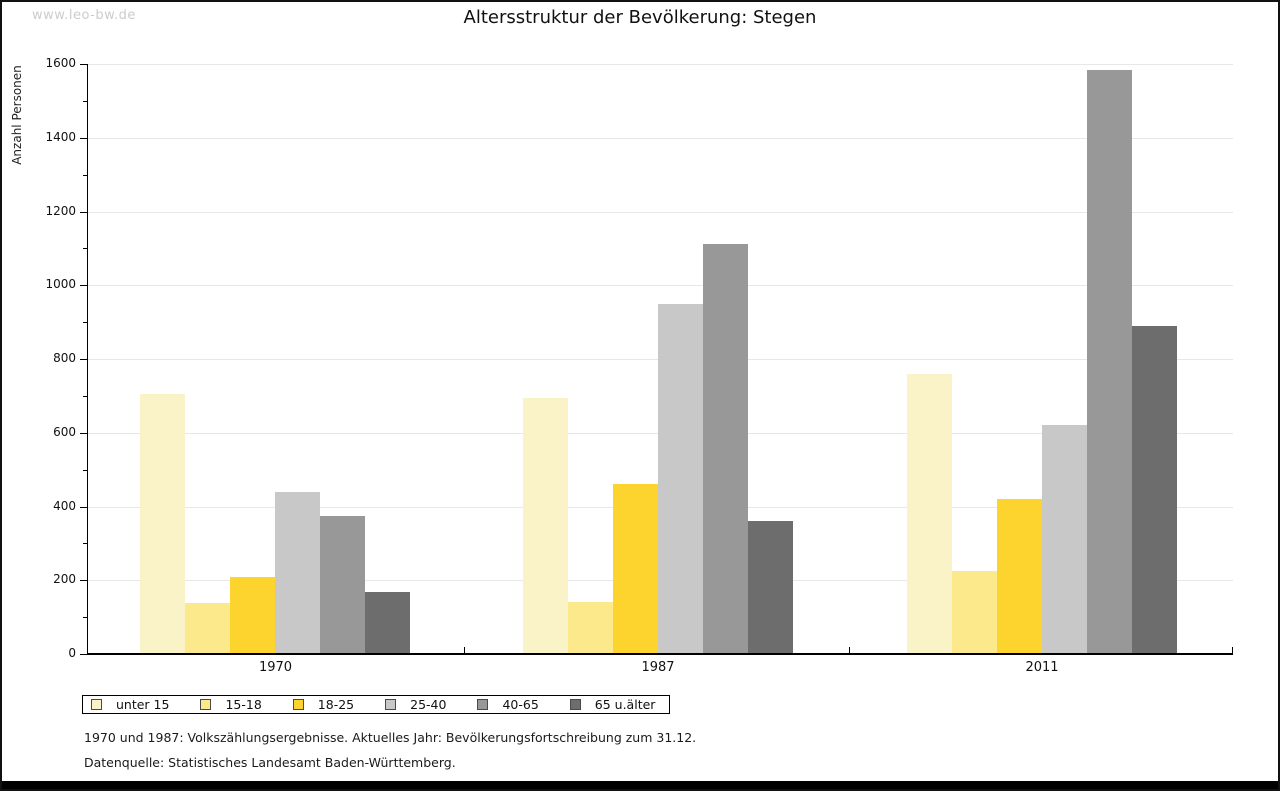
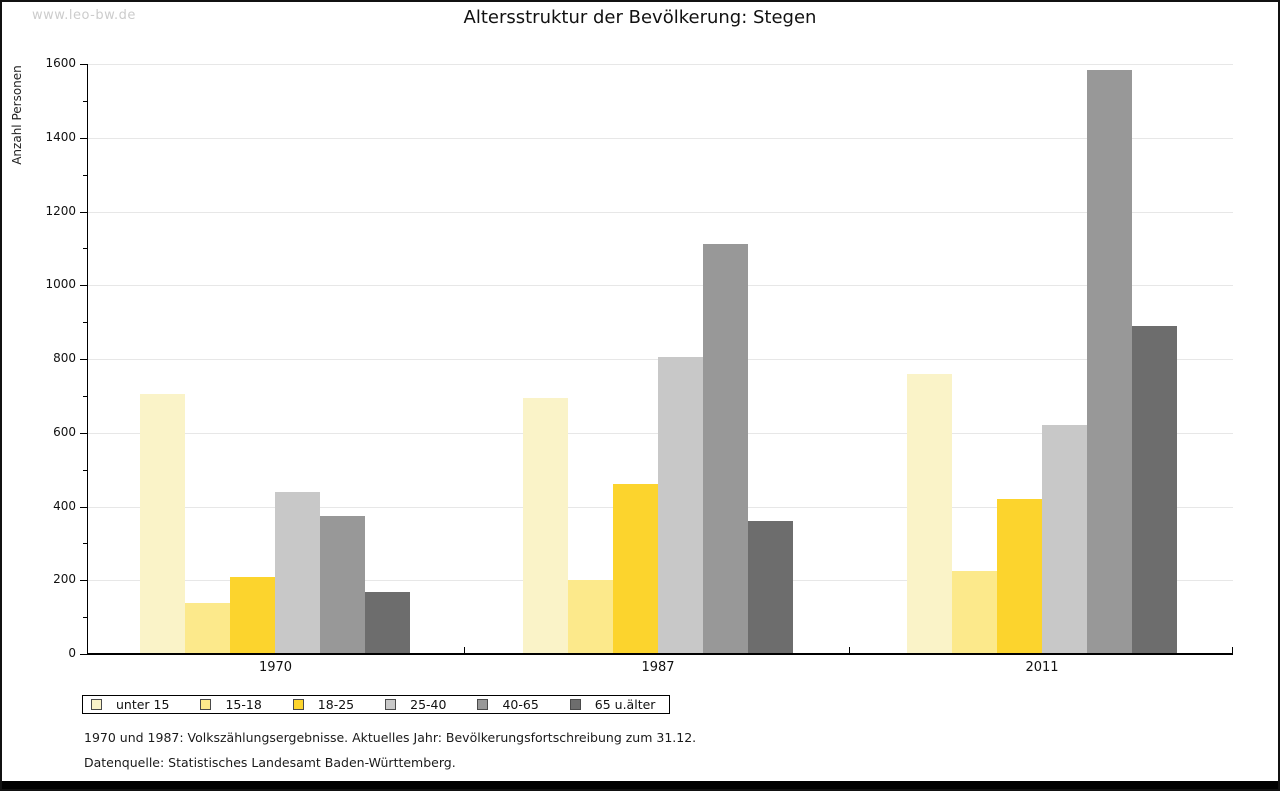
15-18/1987: 140 -> 200
25-40/1987: 950 -> 810
